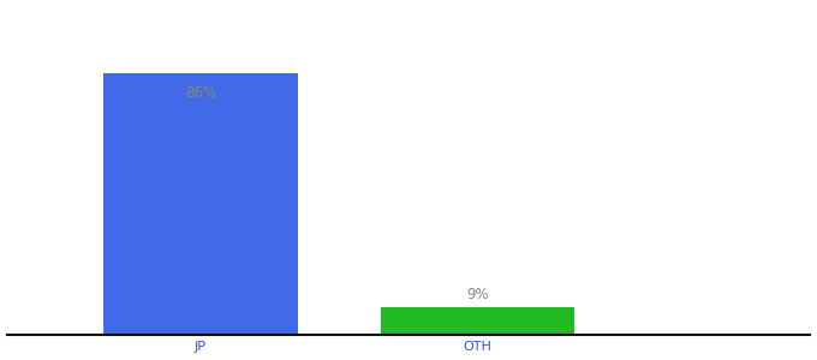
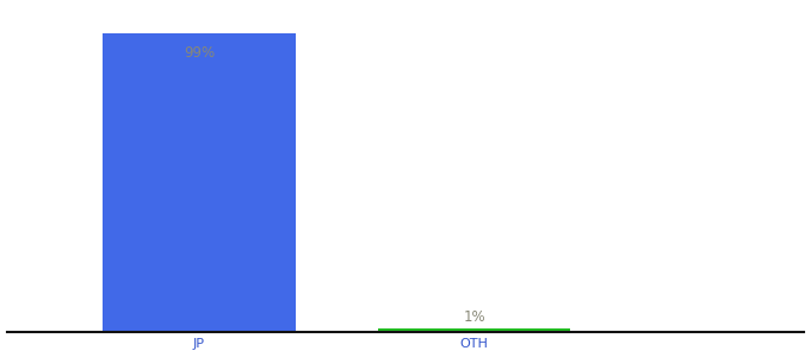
JP: 86% -> 99%
OTH: 9% -> 1%
